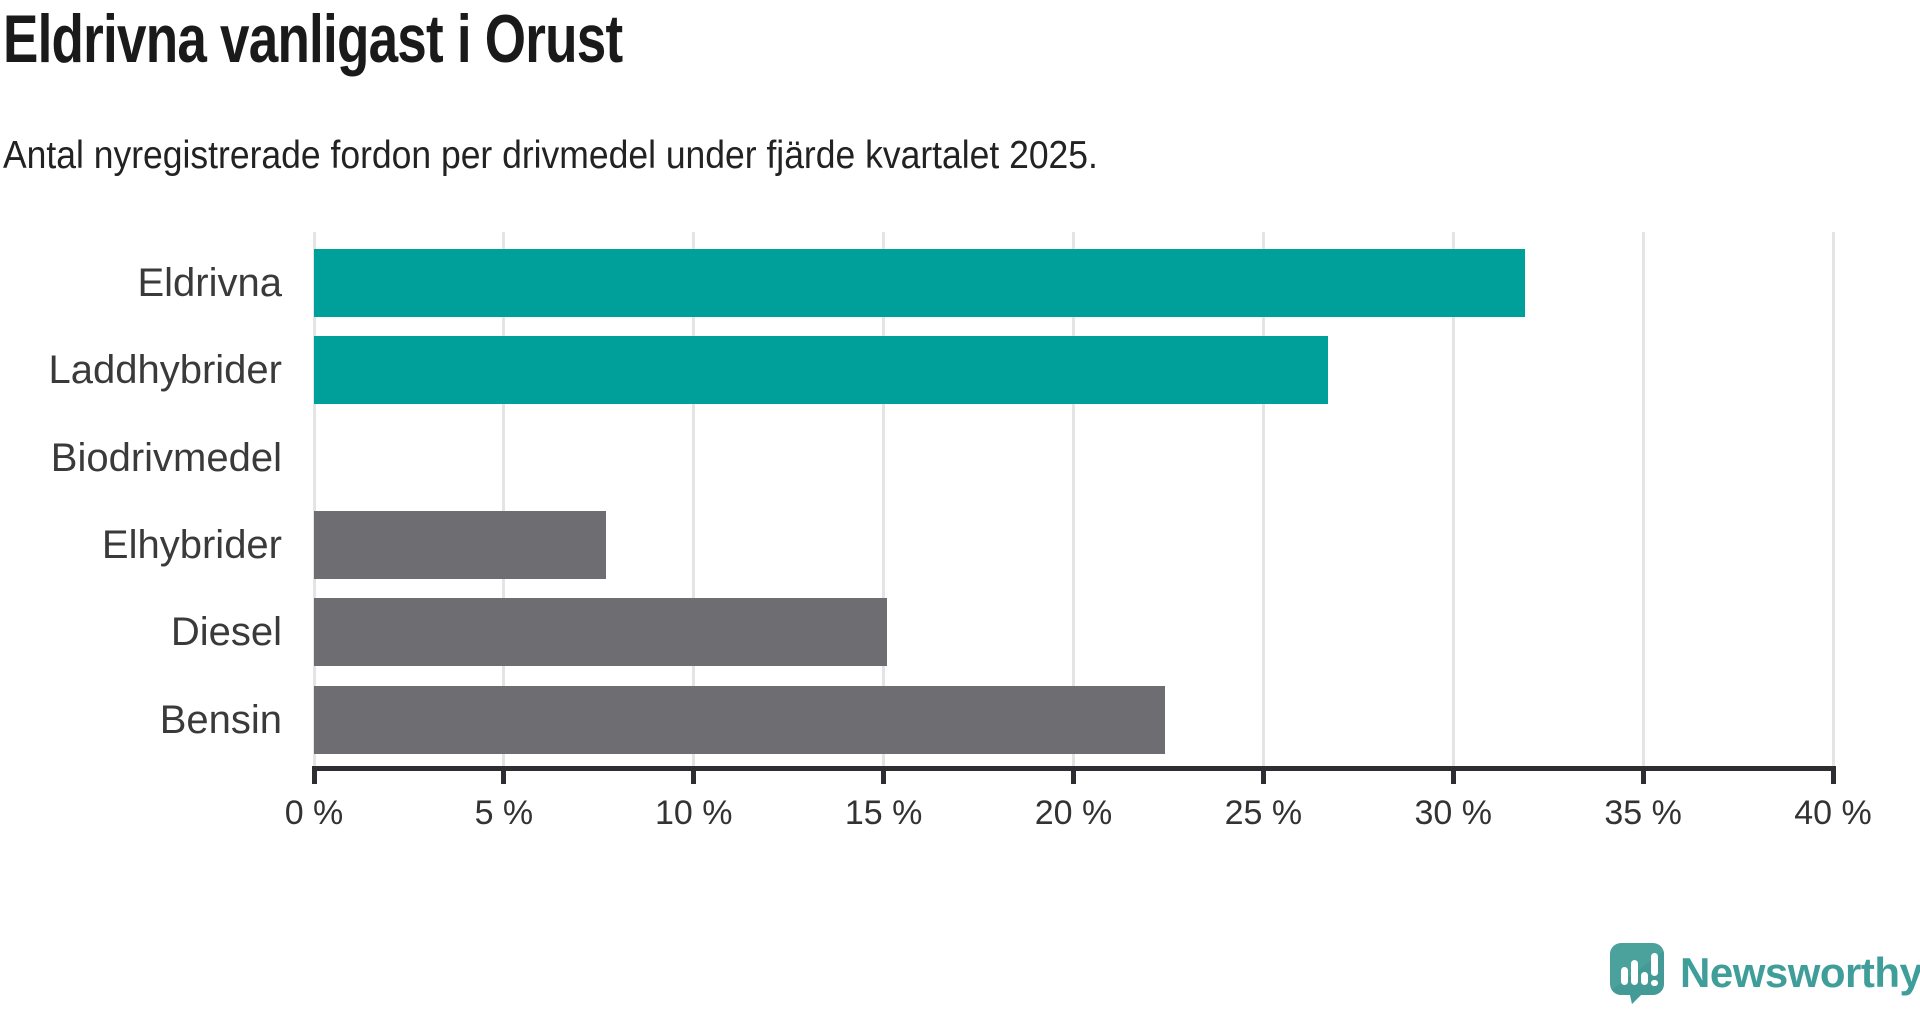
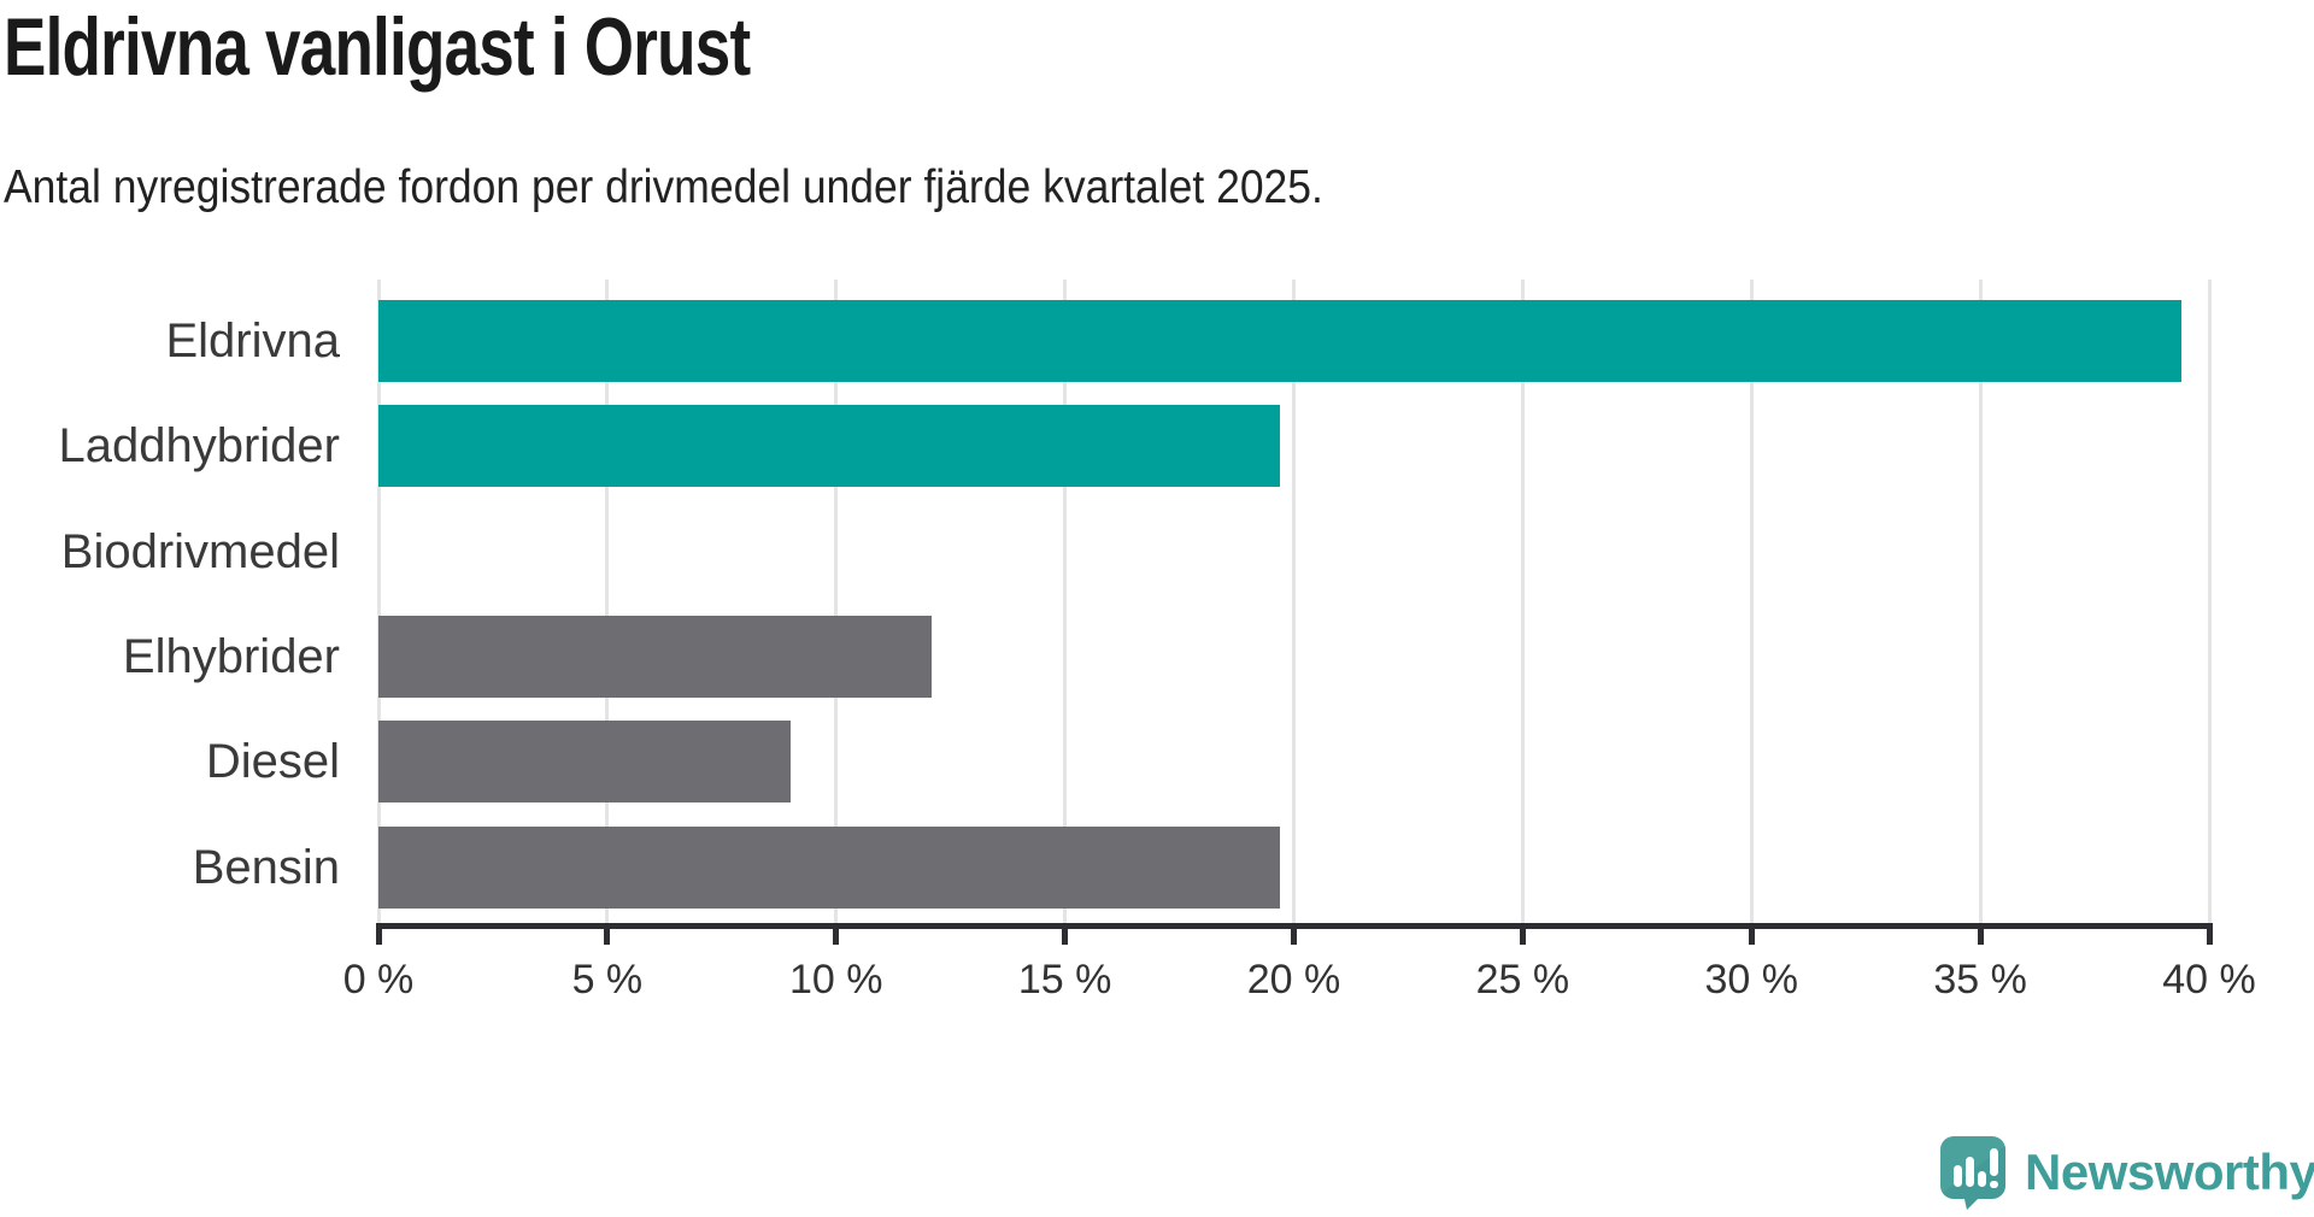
Eldrivna: 31.9% -> 39.4%
Laddhybrider: 26.7% -> 19.7%
Elhybrider: 7.7% -> 12.1%
Diesel: 15.1% -> 9.0%
Bensin: 22.4% -> 19.7%
